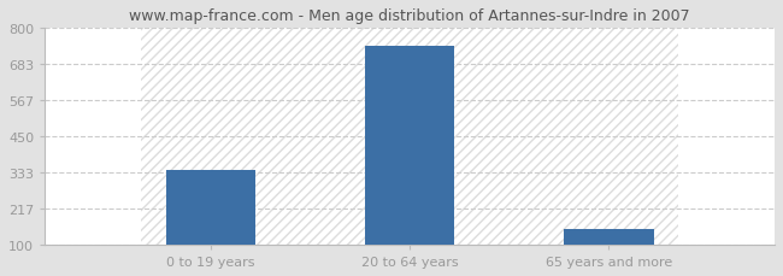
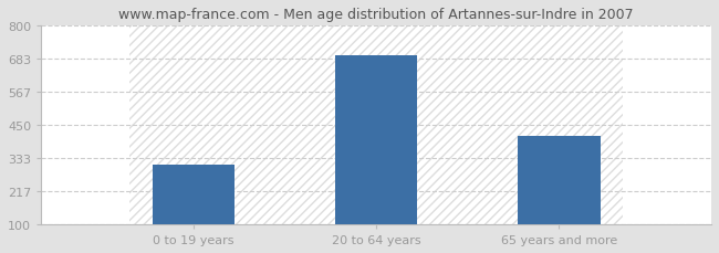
0 to 19 years: 340 -> 310
20 to 64 years: 743 -> 695
65 years and more: 150 -> 410
